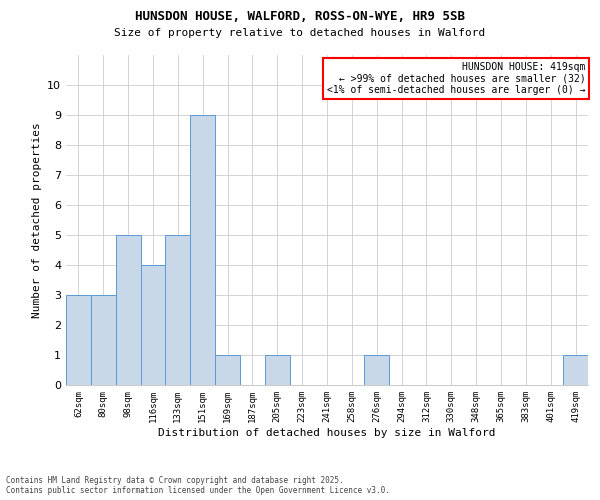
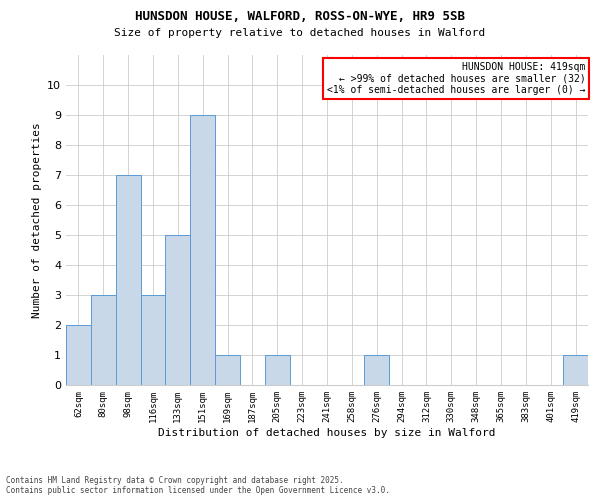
62sqm: 3 -> 2
98sqm: 5 -> 7
116sqm: 4 -> 3
